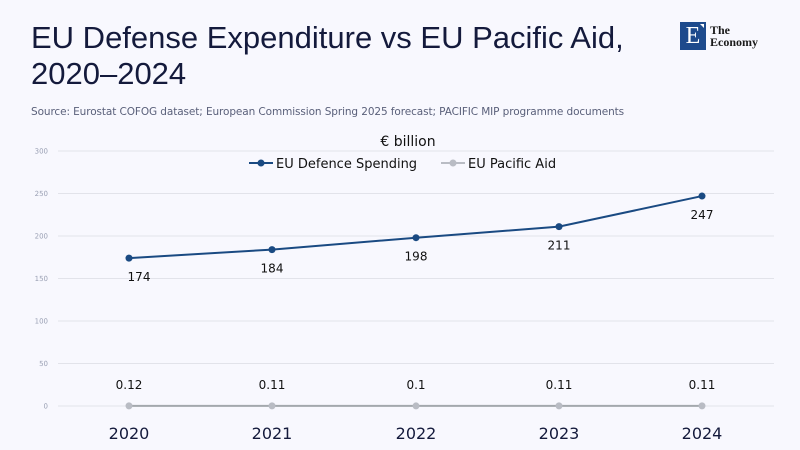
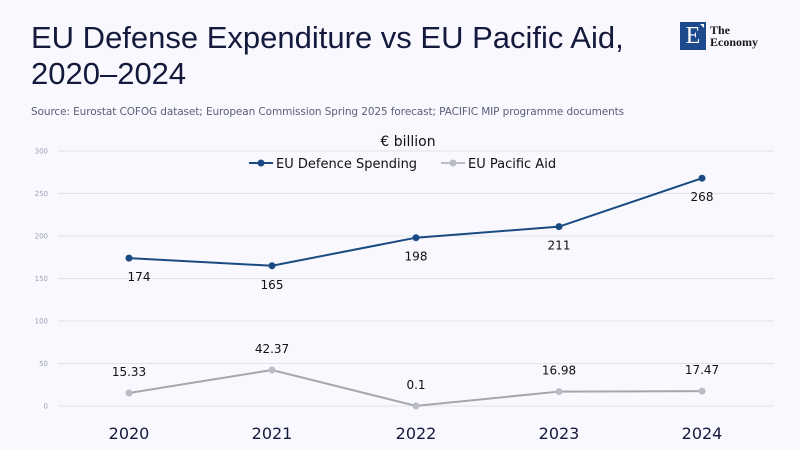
EU Pacific Aid/2020: 0.12 -> 15.33
EU Defence Spending/2021: 184 -> 165
EU Pacific Aid/2021: 0.11 -> 42.37
EU Pacific Aid/2023: 0.11 -> 16.98
EU Defence Spending/2024: 247 -> 268
EU Pacific Aid/2024: 0.11 -> 17.47
